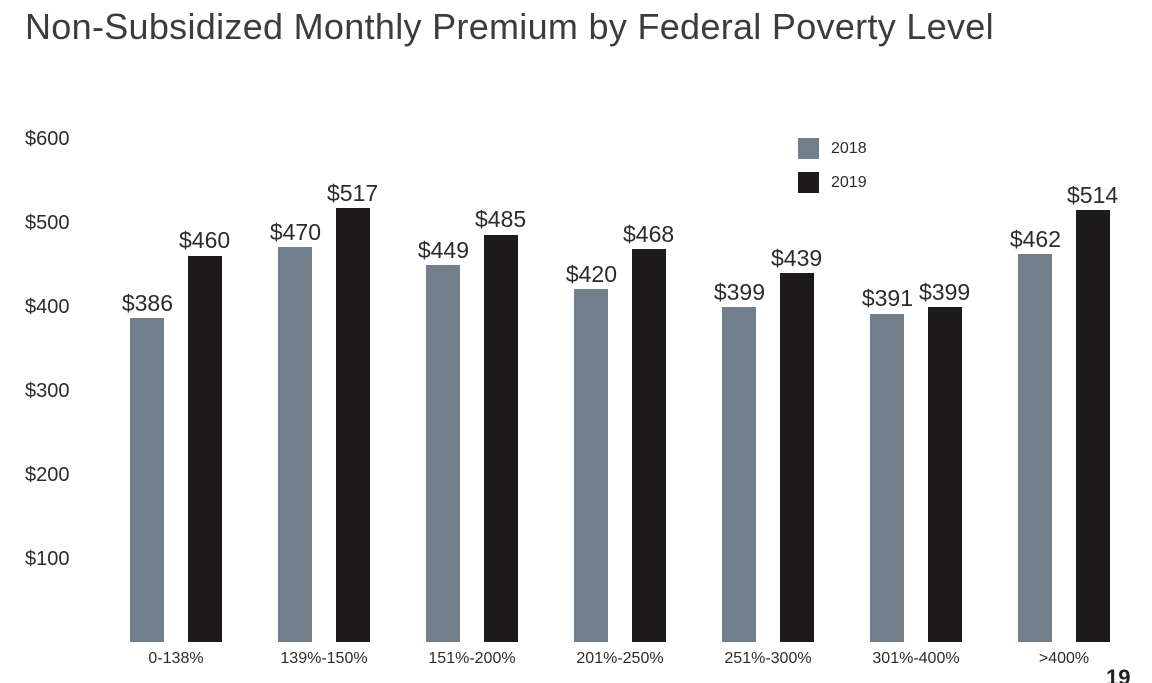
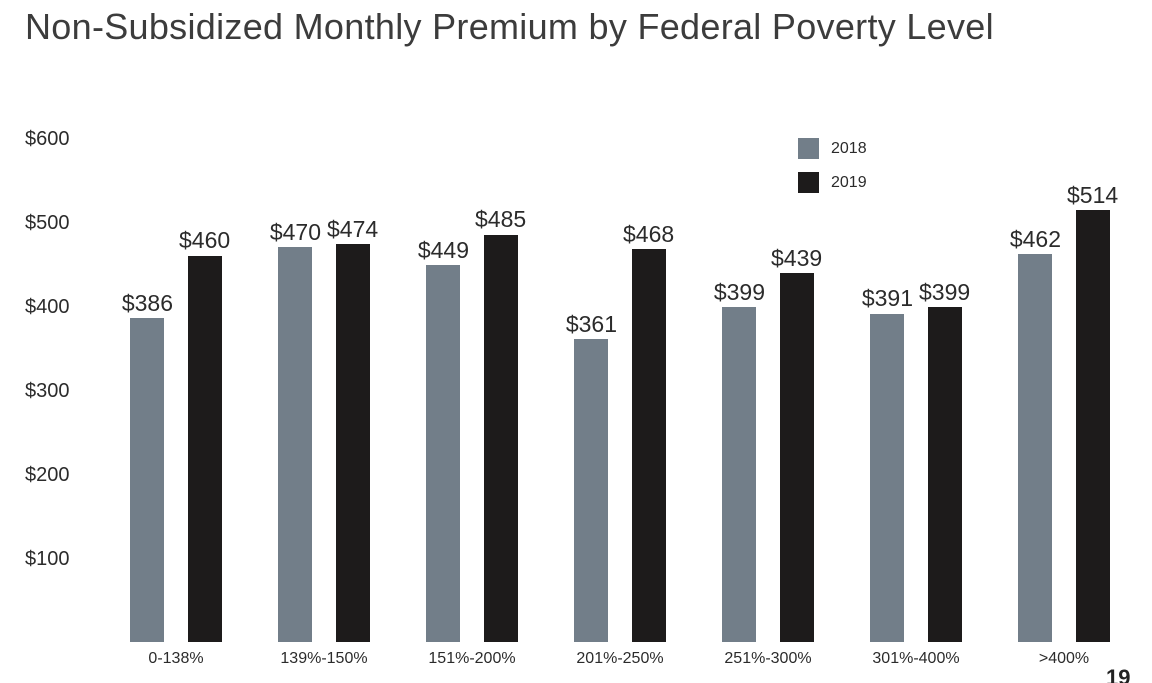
2019/139%-150%: $517 -> $474
2018/201%-250%: $420 -> $361
